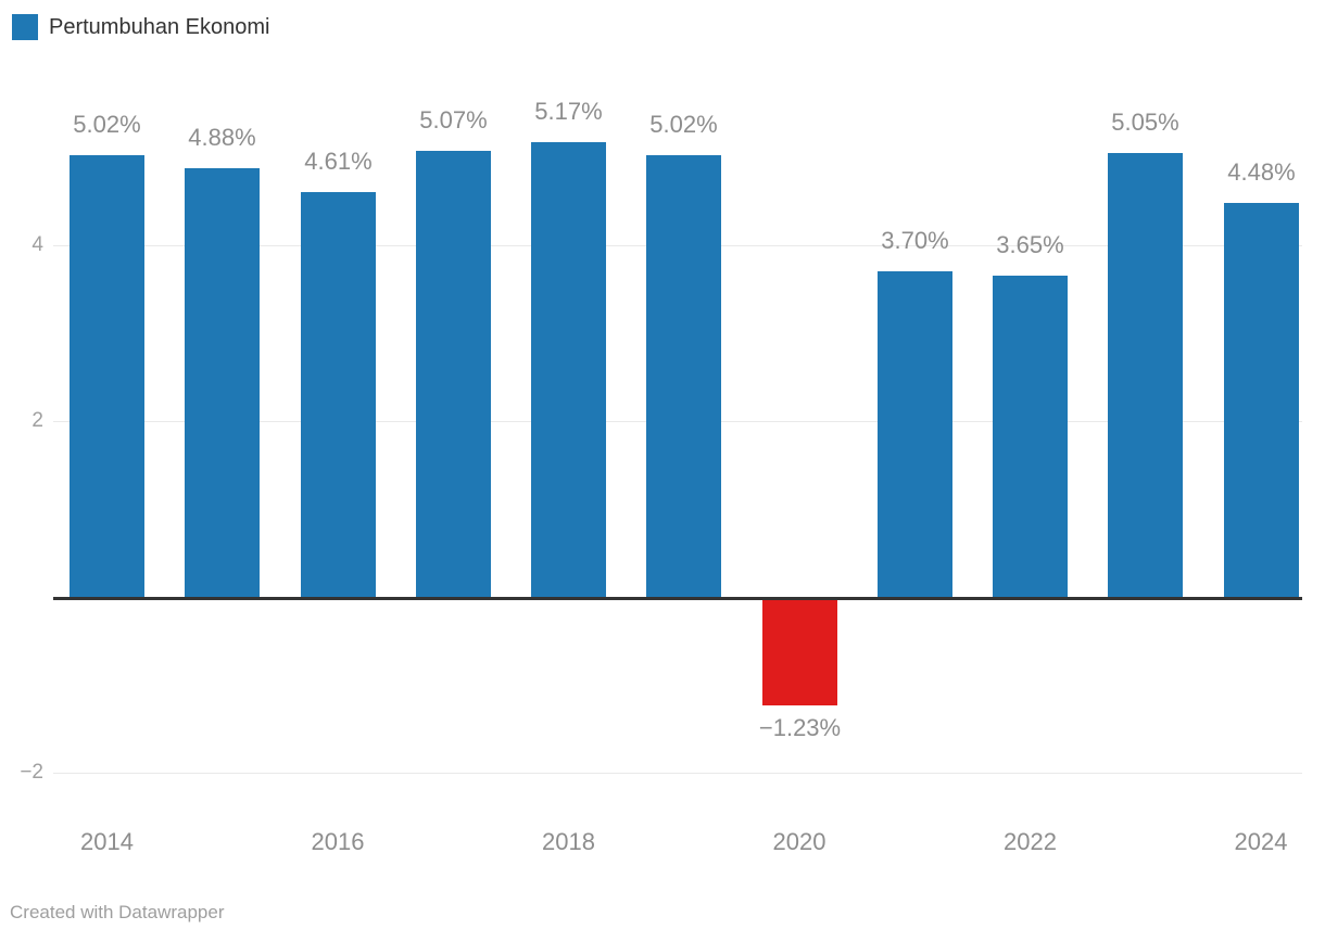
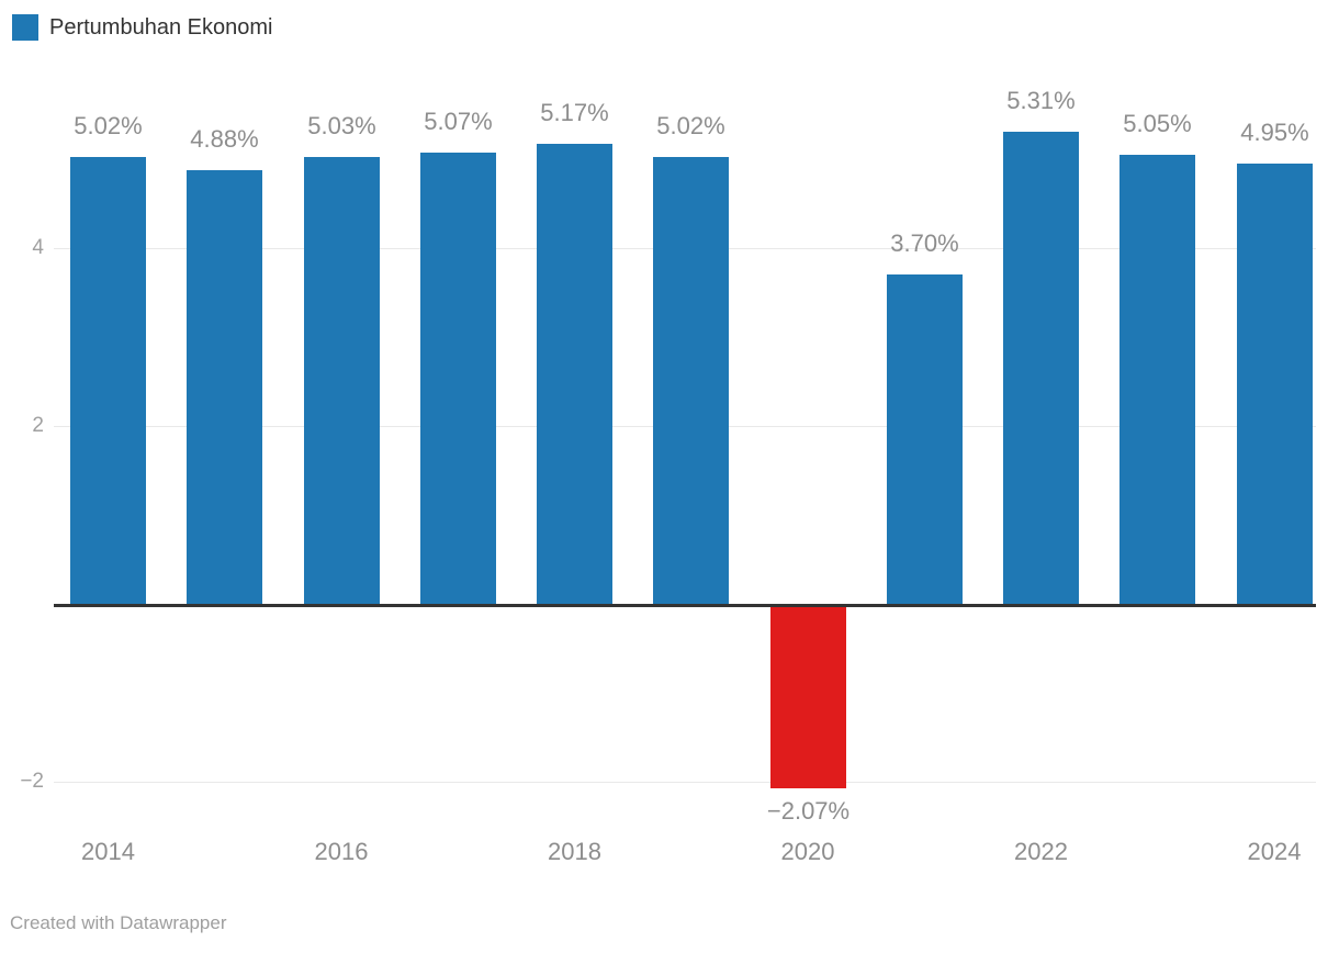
2016: 4.61% -> 5.03%
2020: −1.23% -> −2.07%
2022: 3.65% -> 5.31%
2024: 4.48% -> 4.95%
